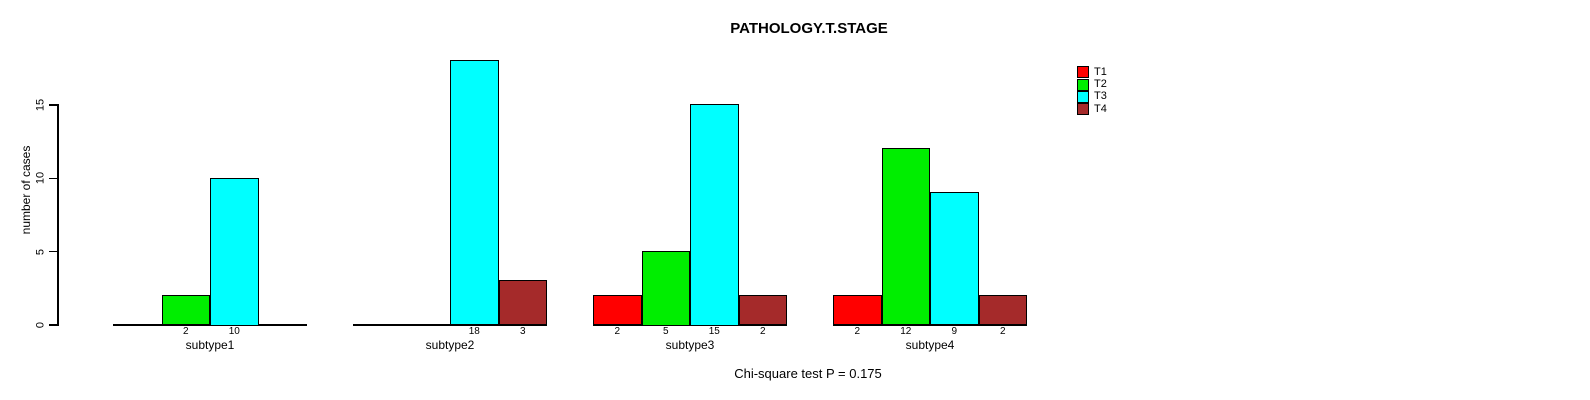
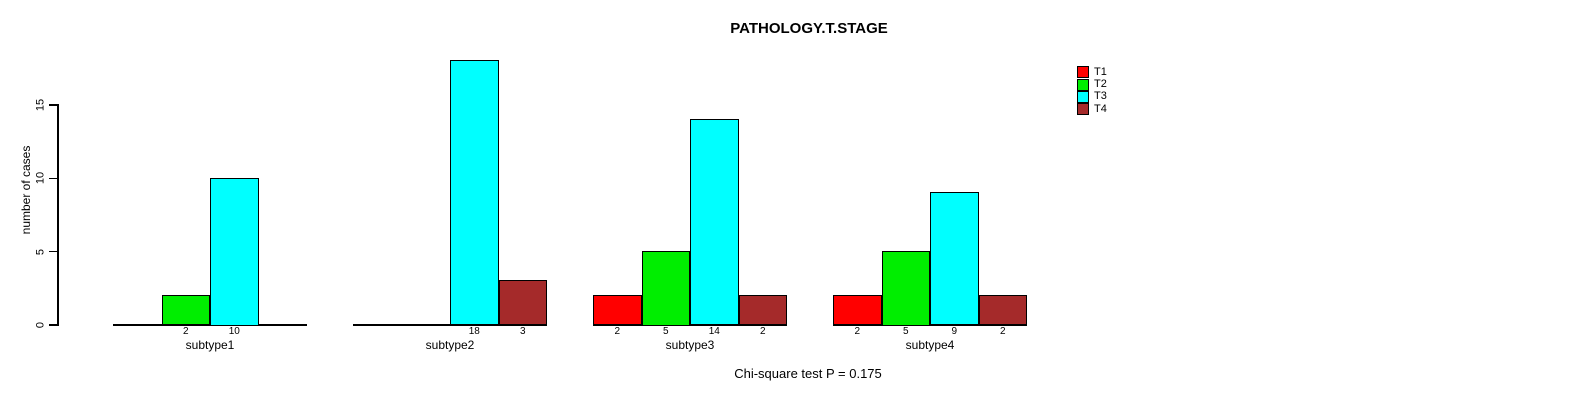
T3/subtype3: 15 -> 14
T2/subtype4: 12 -> 5
